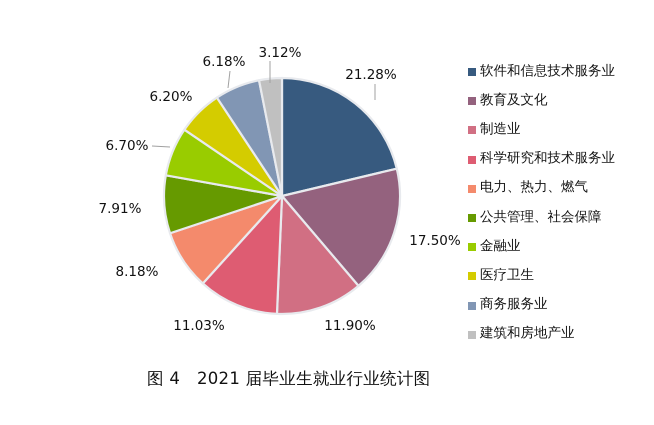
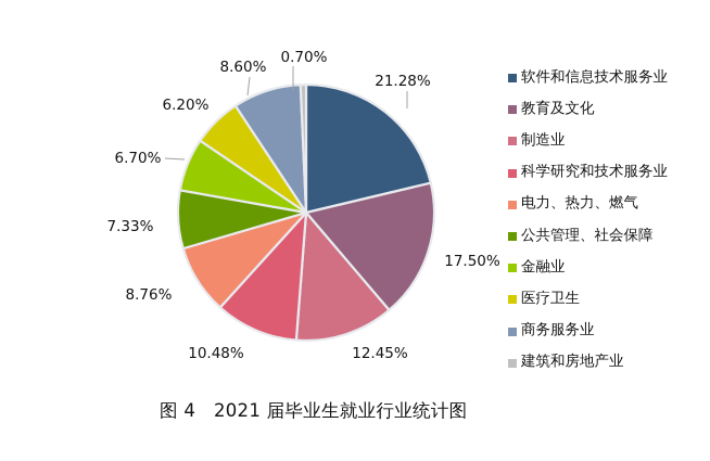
制造业: 11.90% -> 12.45%
科学研究和技术服务业: 11.03% -> 10.48%
电力、热力、燃气: 8.18% -> 8.76%
公共管理、社会保障: 7.91% -> 7.33%
商务服务业: 6.18% -> 8.60%
建筑和房地产业: 3.12% -> 0.70%
